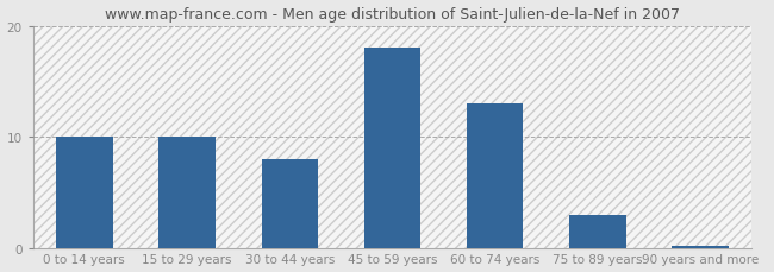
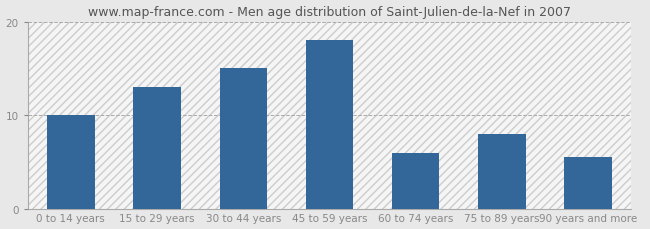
15 to 29 years: 10.0 -> 13.0
30 to 44 years: 8.0 -> 15.0
60 to 74 years: 13.0 -> 6.0
75 to 89 years: 3.0 -> 8.0
90 years and more: 0.2 -> 5.6
